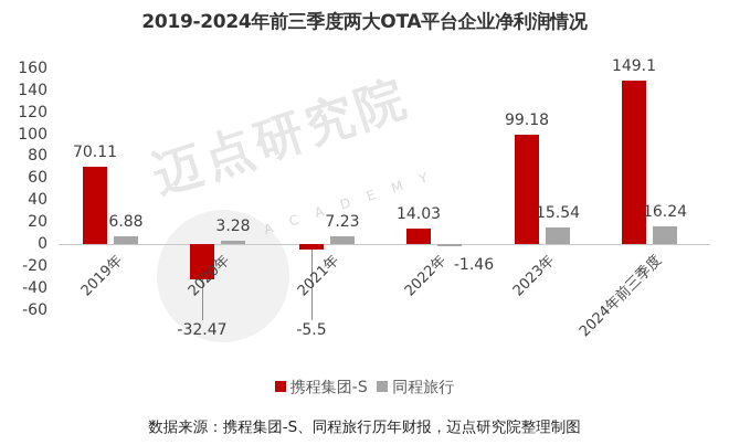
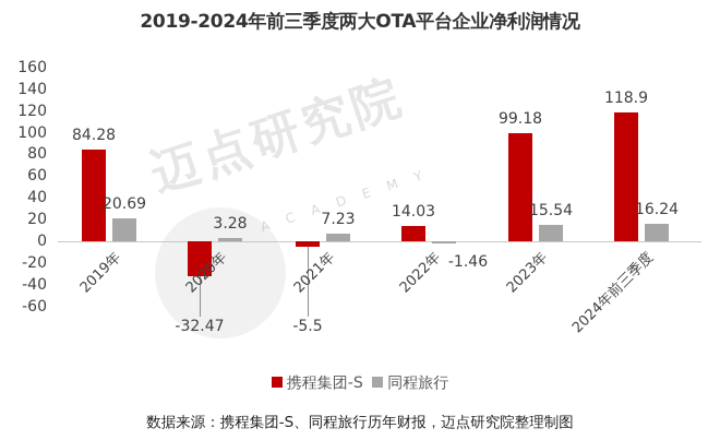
携程集团-S/2019年: 70.11 -> 84.28
同程旅行/2019年: 6.88 -> 20.69
携程集团-S/2024年前三季度: 149.1 -> 118.9
